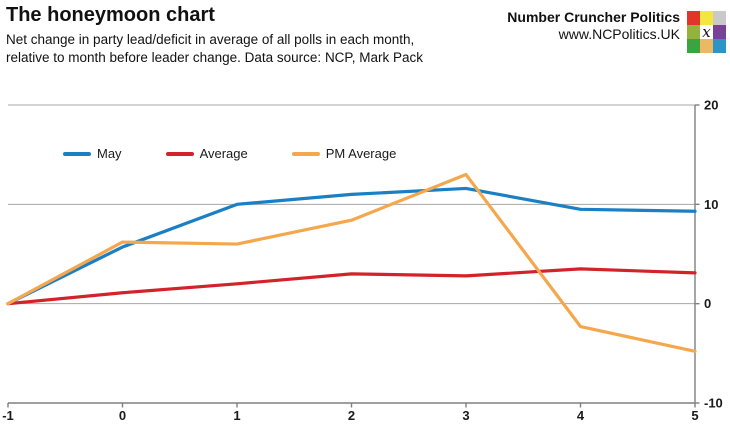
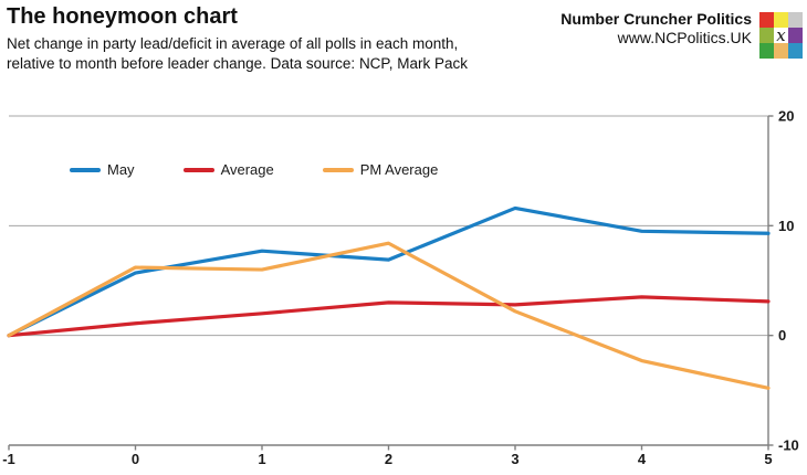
May/1: 10 -> 8
May/2: 11 -> 7
PM Average/3: 13 -> 2
